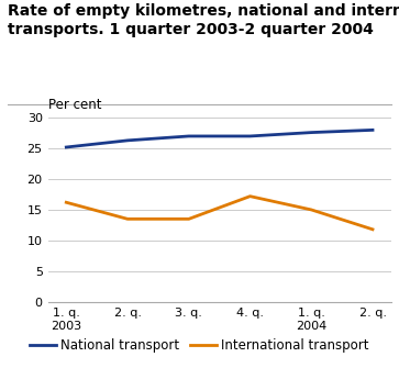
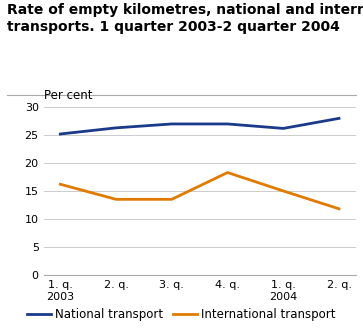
International transport/4. q.: 17.2 -> 18.3
National transport/1. q. 2004: 27.6 -> 26.2
